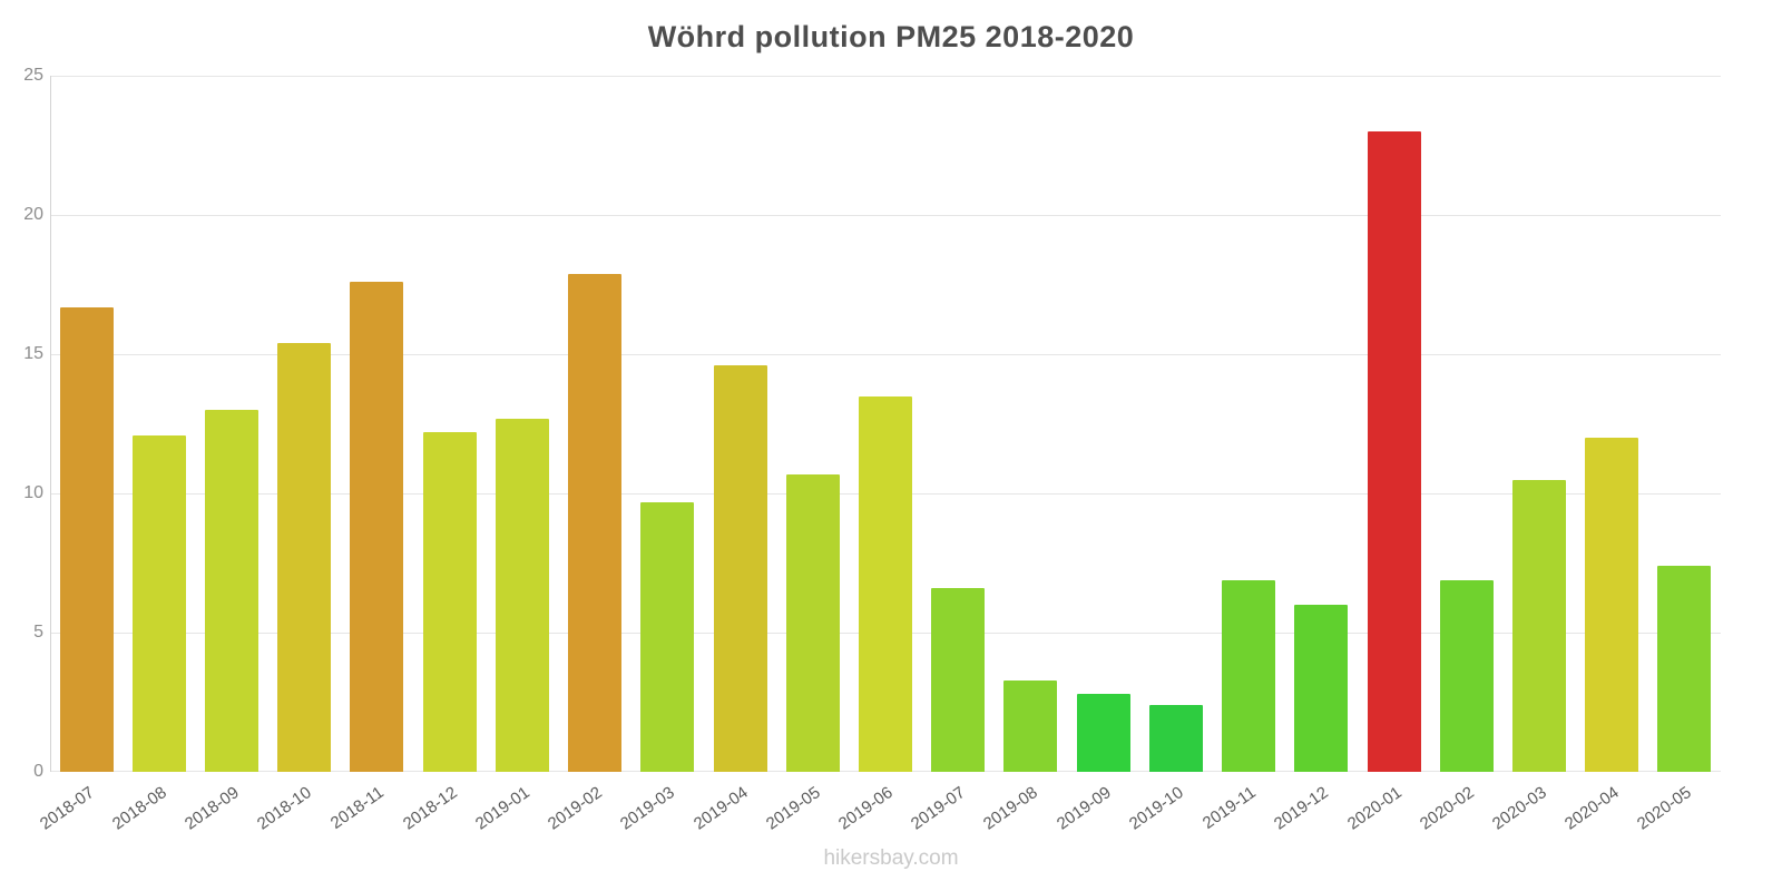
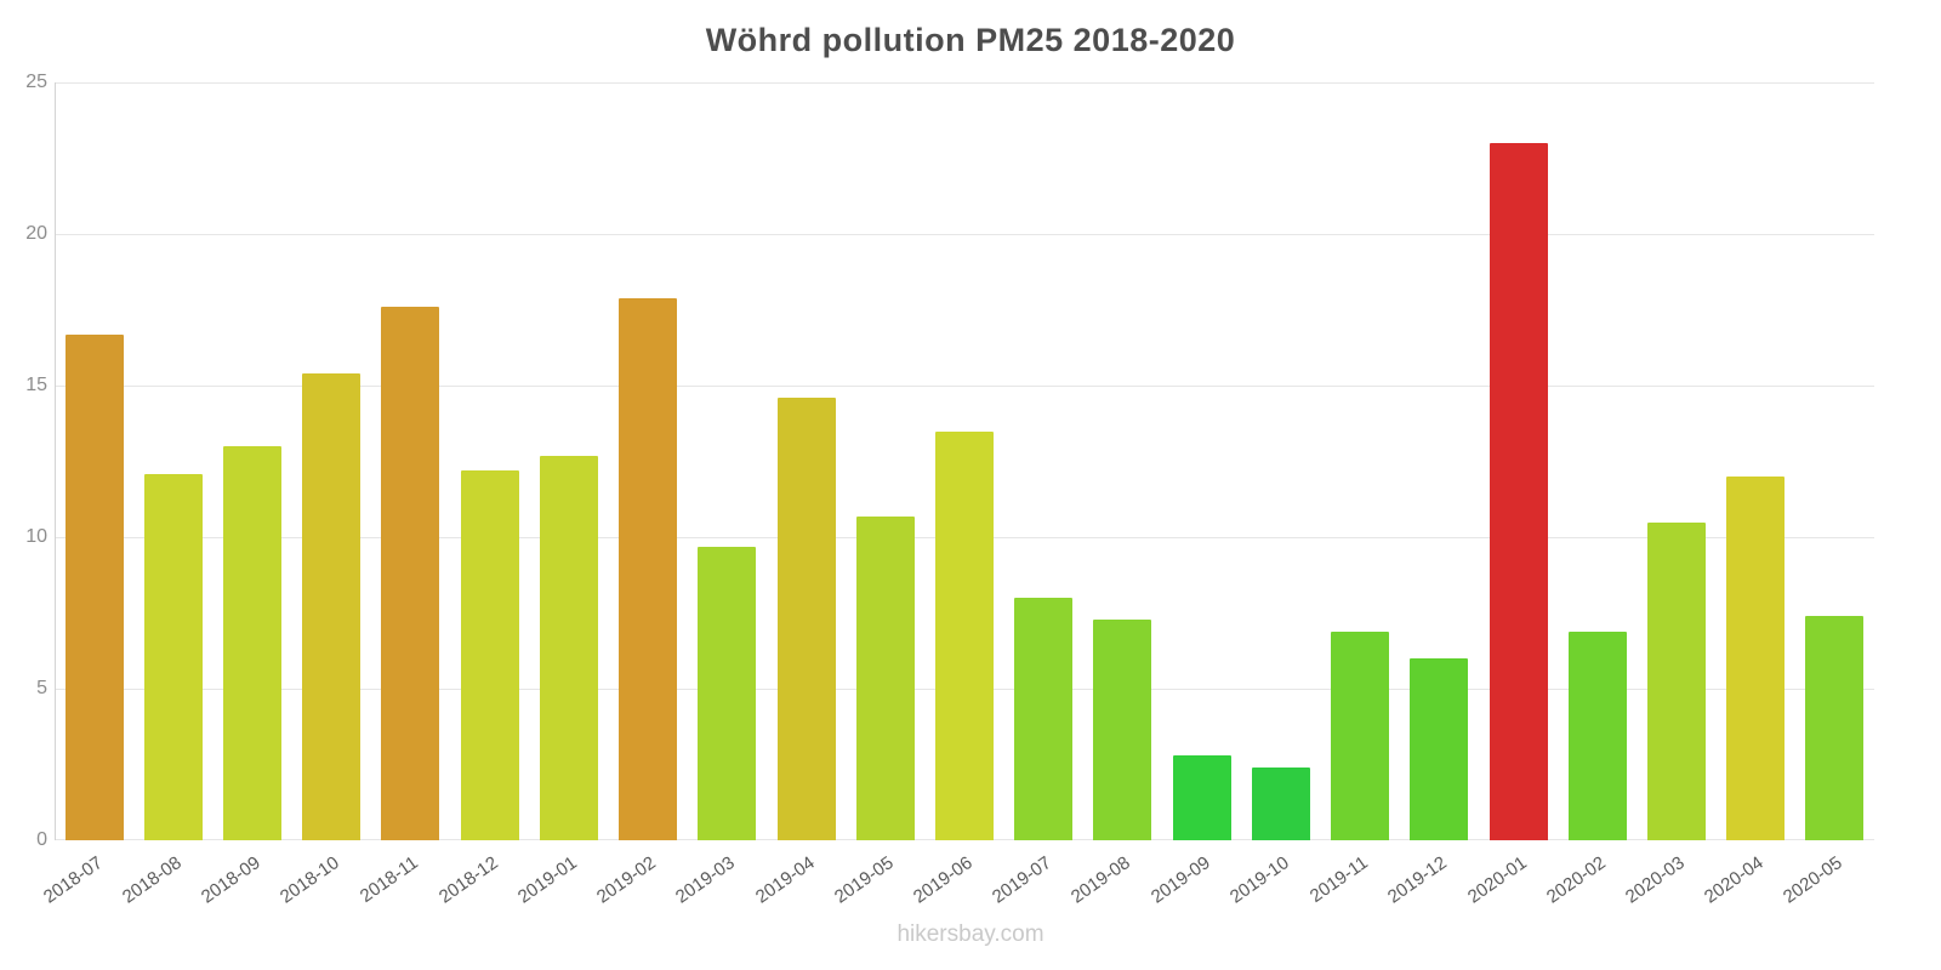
2019-07: 6.6 -> 8.0
2019-08: 3.3 -> 7.3
